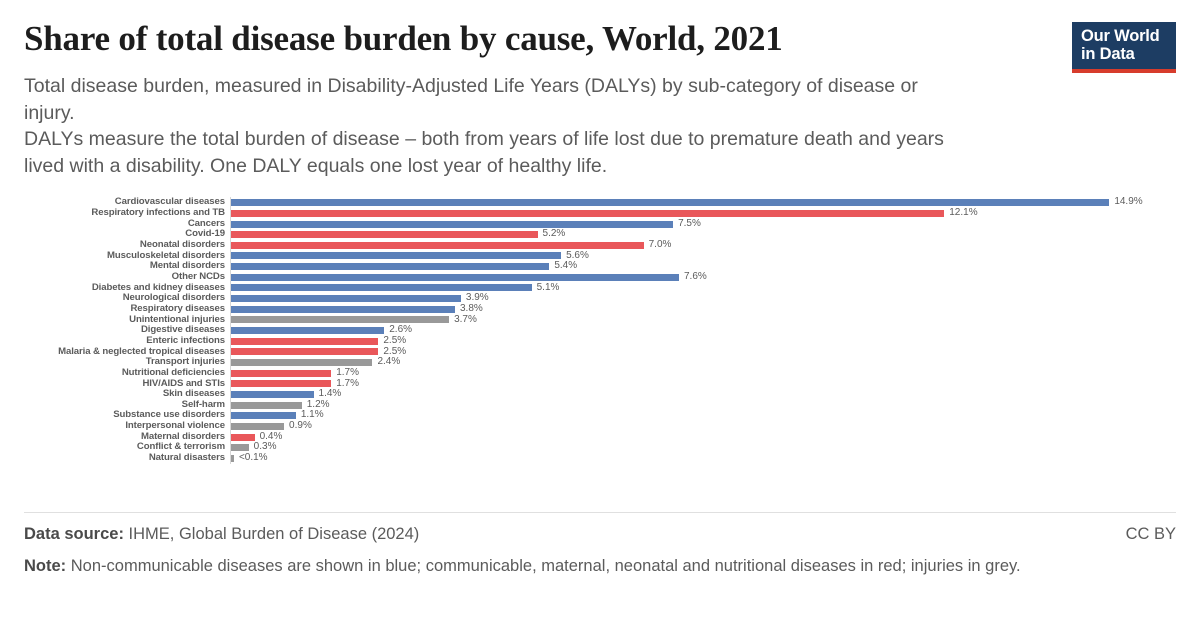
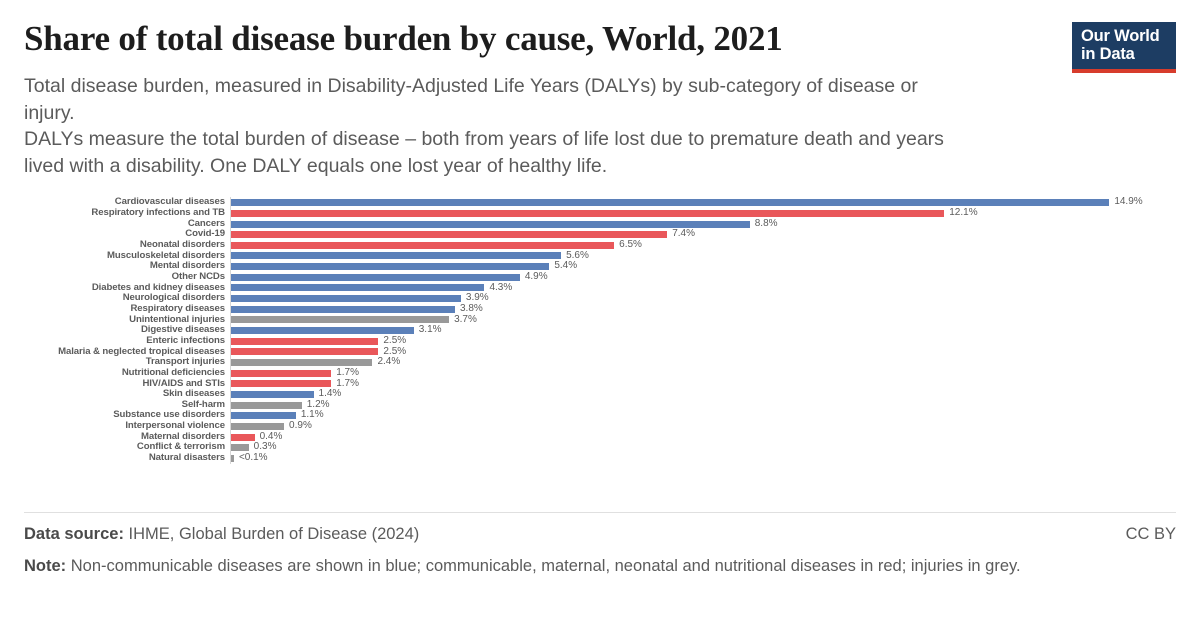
Cancers: 7.5% -> 8.8%
Covid-19: 5.2% -> 7.4%
Neonatal disorders: 7.0% -> 6.5%
Other NCDs: 7.6% -> 4.9%
Diabetes and kidney diseases: 5.1% -> 4.3%
Digestive diseases: 2.6% -> 3.1%
